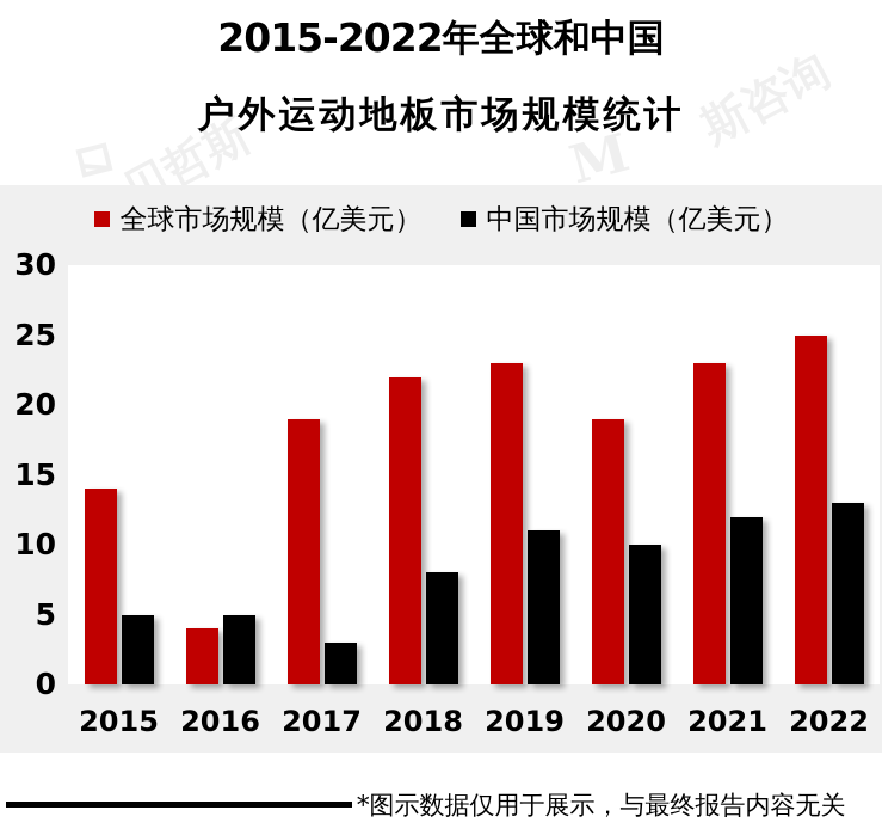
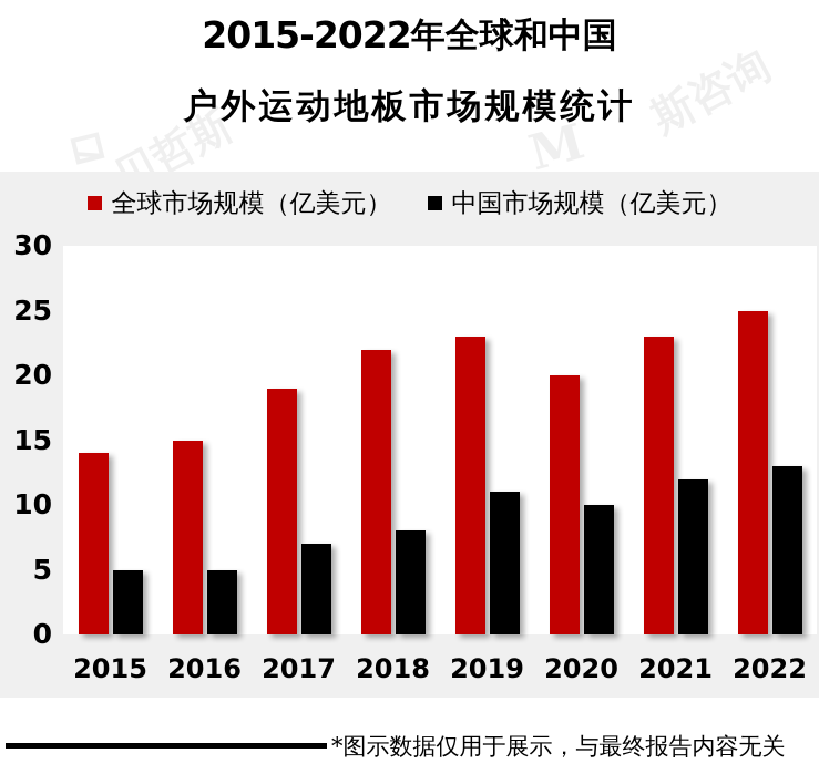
全球市场规模（亿美元）/2016: 4 -> 15
中国市场规模（亿美元）/2017: 3 -> 7
全球市场规模（亿美元）/2020: 19 -> 20
